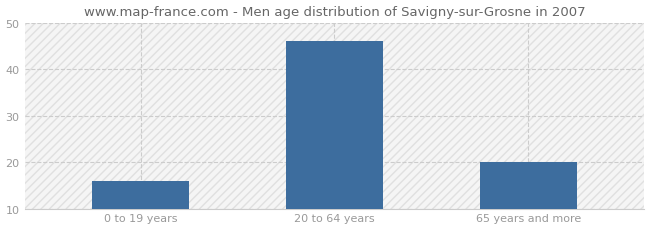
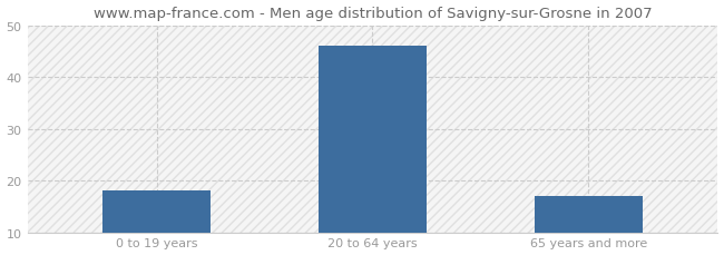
0 to 19 years: 16 -> 18
65 years and more: 20 -> 17
